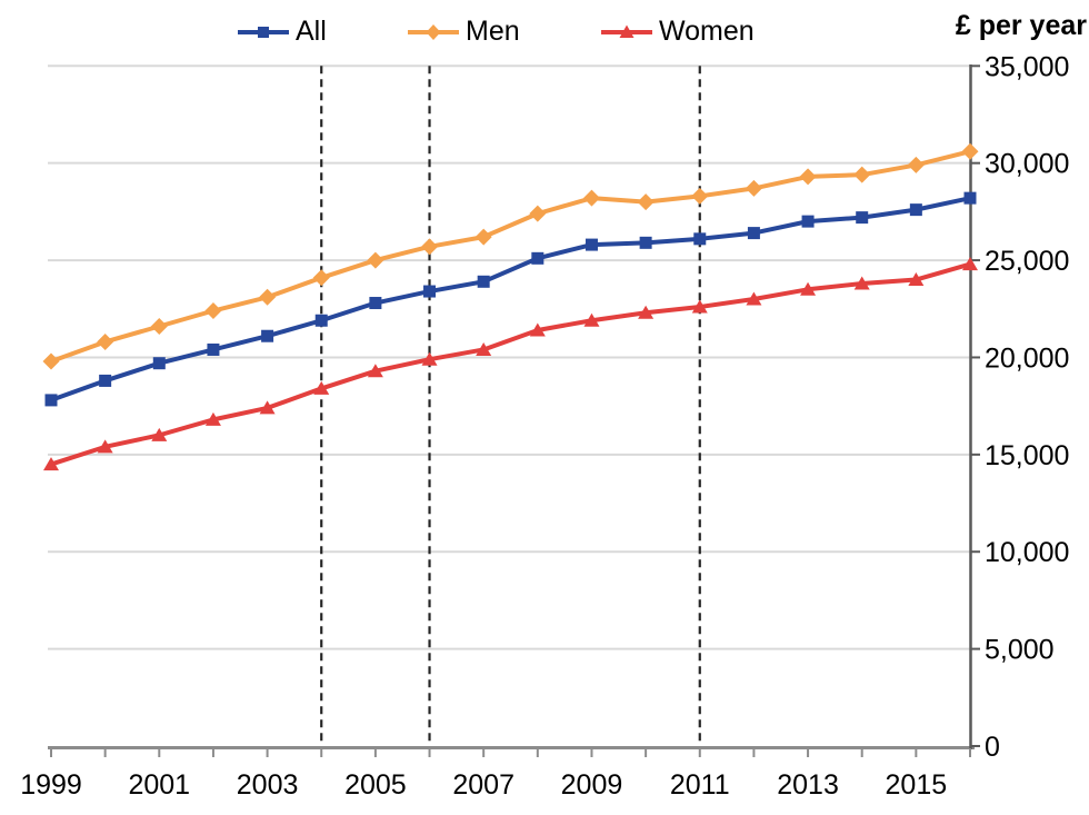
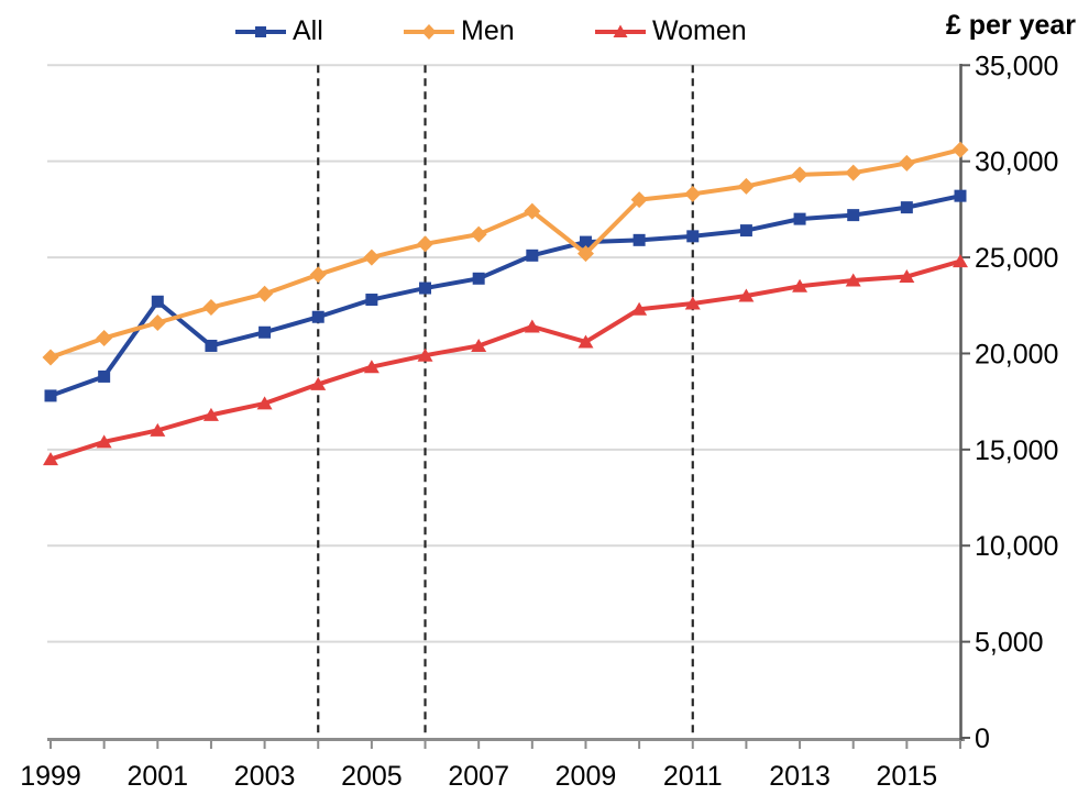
All/2001: 19700 -> 22700
Men/2009: 28200 -> 25200
Women/2009: 21900 -> 20600
